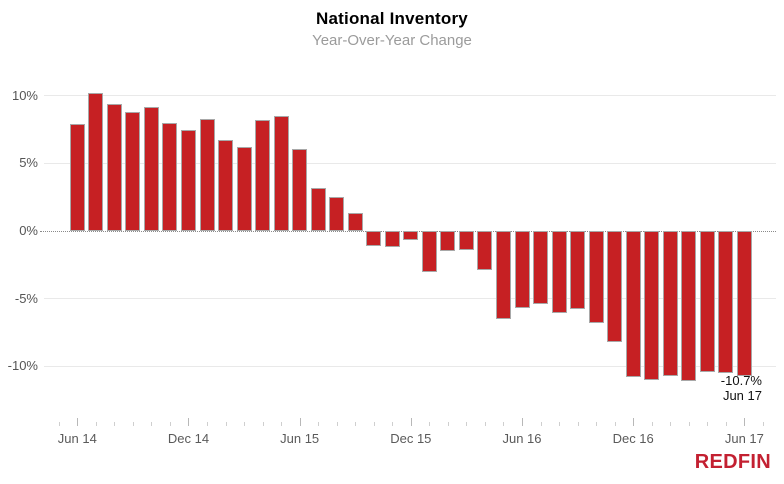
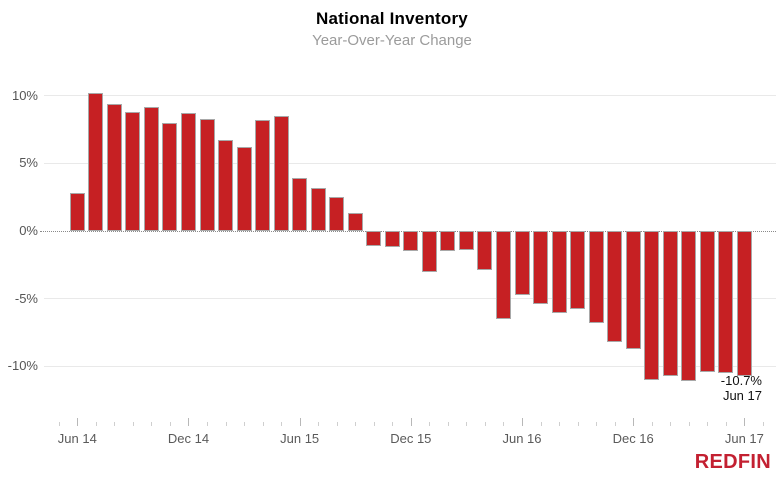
Jun 14: 7.9% -> 2.8%
Dec 14: 7.5% -> 8.7%
Jun 15: 6.1% -> 3.9%
Dec 15: -0.7% -> -1.5%
Jun 16: -5.7% -> -4.7%
Dec 16: -10.8% -> -8.7%
